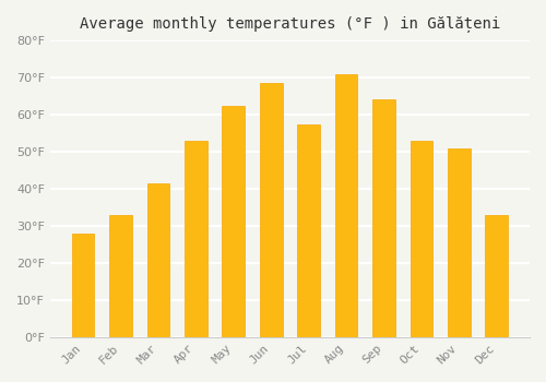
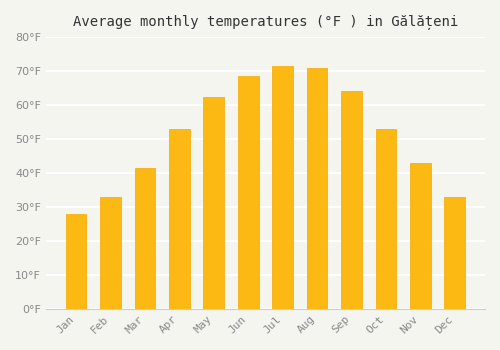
Jul: 57.5°F -> 71.5°F
Nov: 51.0°F -> 43.0°F
